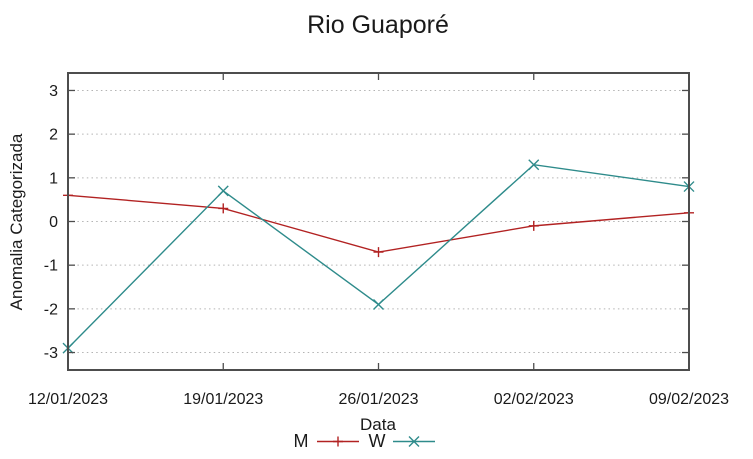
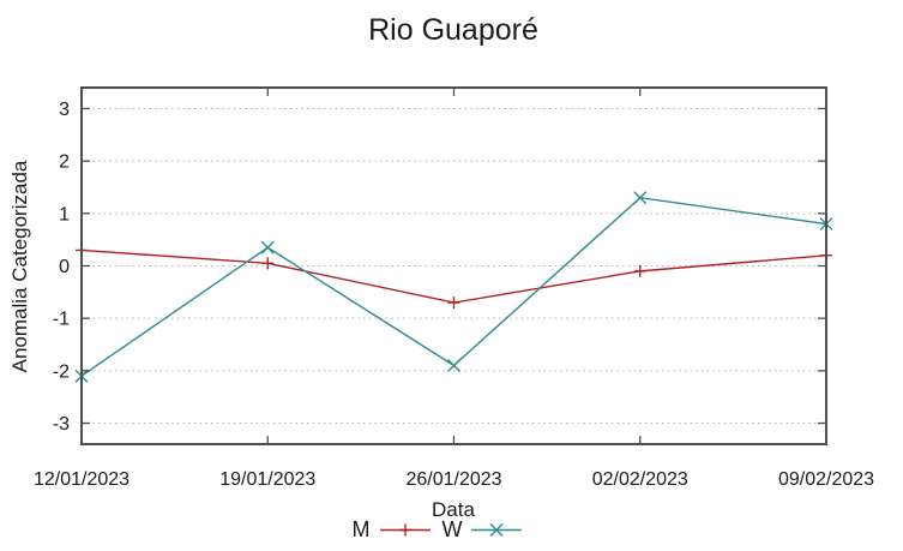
M/12/01/2023: 0.6 -> 0.3
W/12/01/2023: -2.9 -> -2.1
M/19/01/2023: 0.3 -> 0.1
W/19/01/2023: 0.7 -> 0.3
